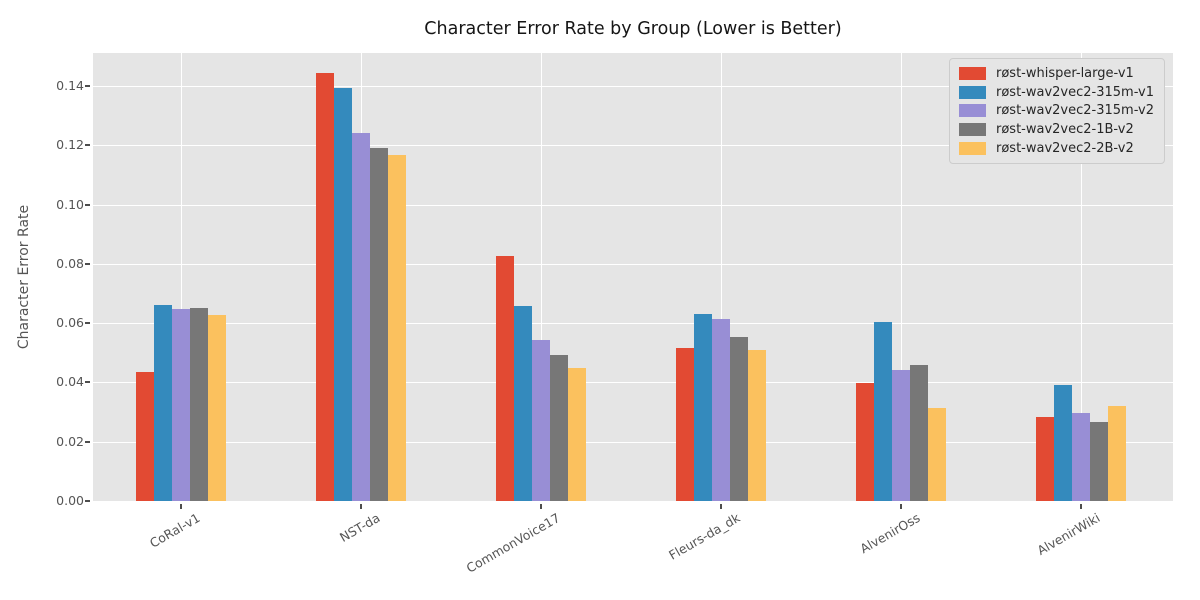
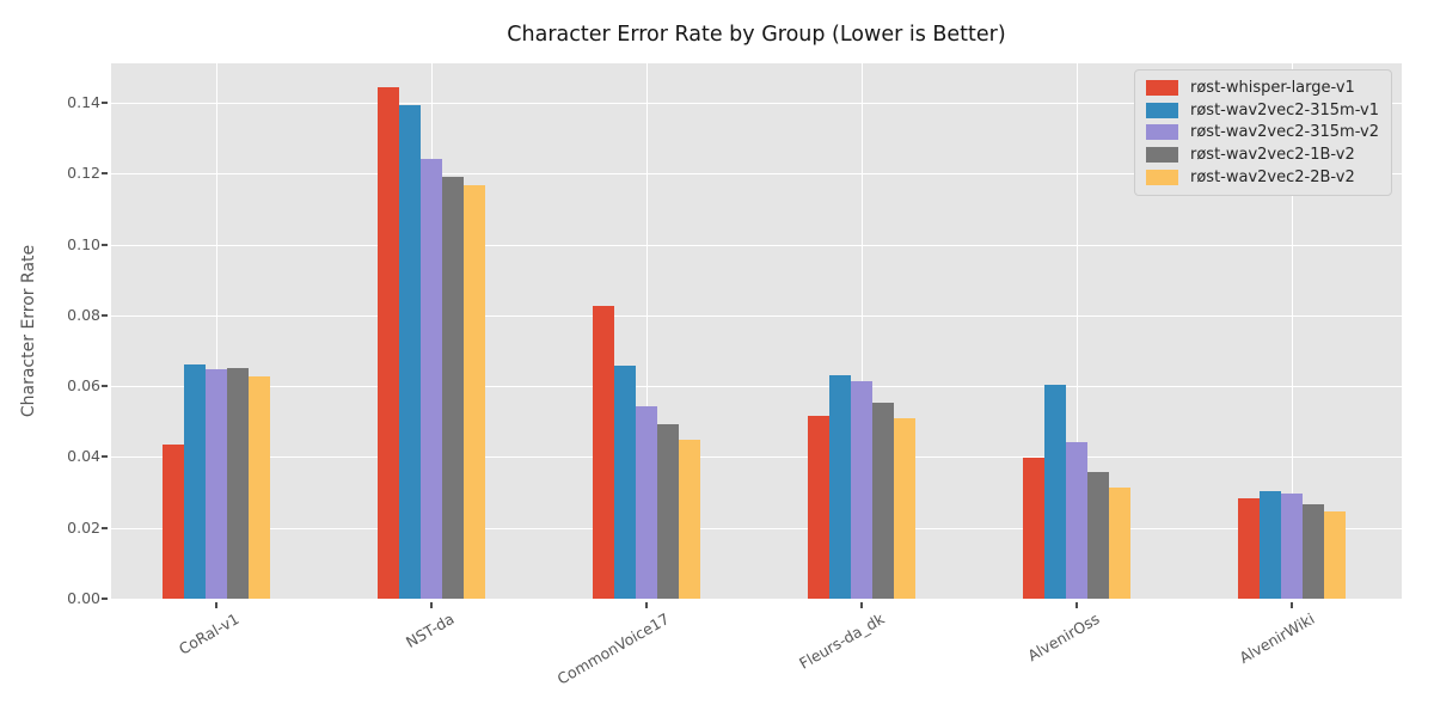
røst-wav2vec2-1B-v2/AlvenirOss: 0.046 -> 0.036
røst-wav2vec2-315m-v1/AlvenirWiki: 0.039 -> 0.030
røst-wav2vec2-2B-v2/AlvenirWiki: 0.032 -> 0.025
